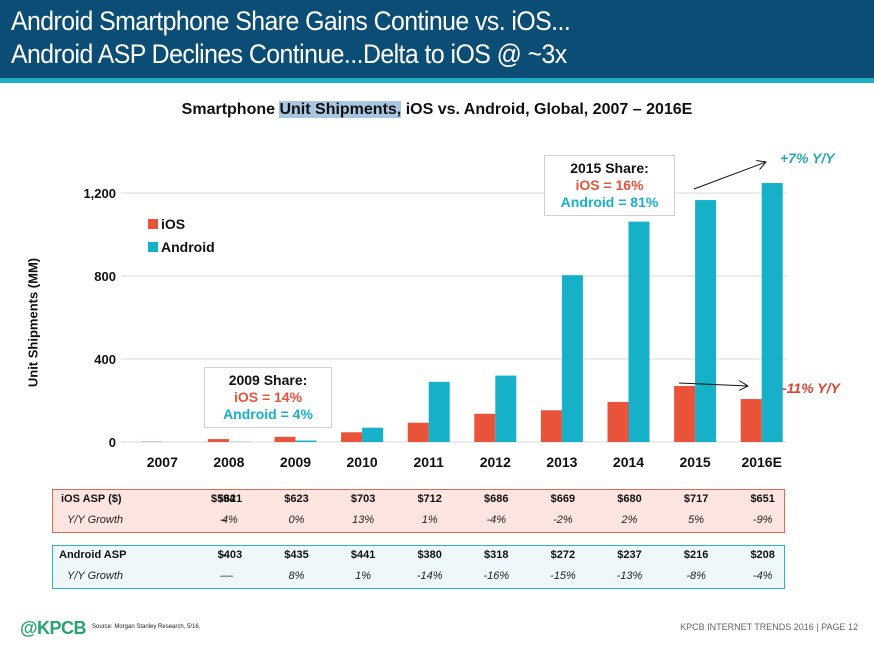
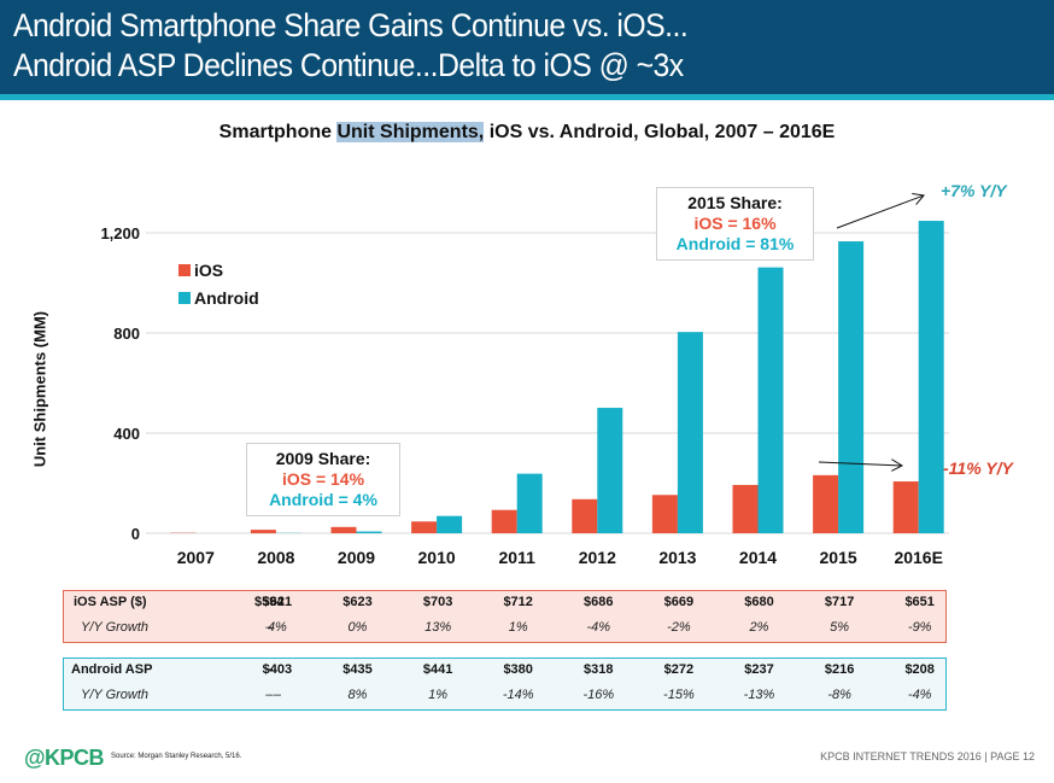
Android/2011: 290 -> 240
Android/2012: 320 -> 500
iOS/2015: 270 -> 230
